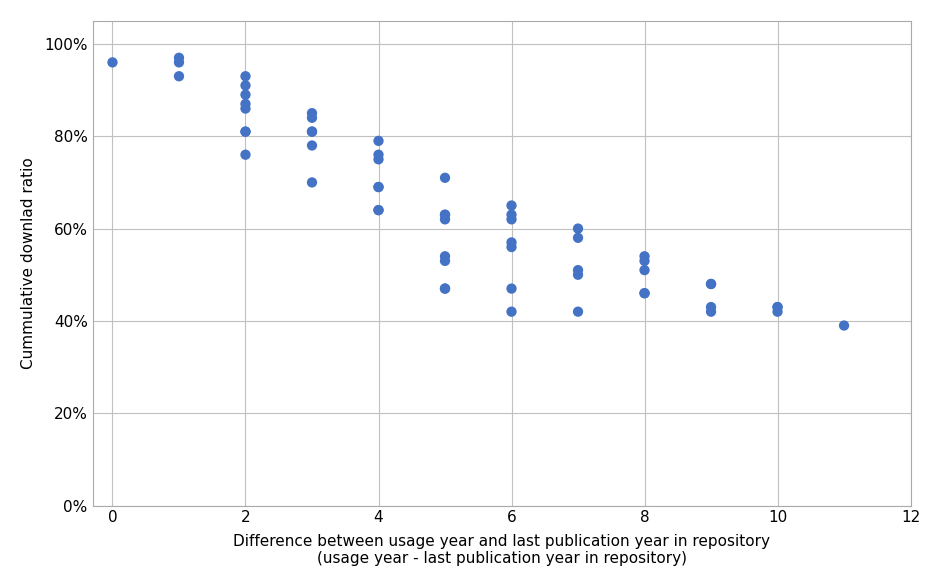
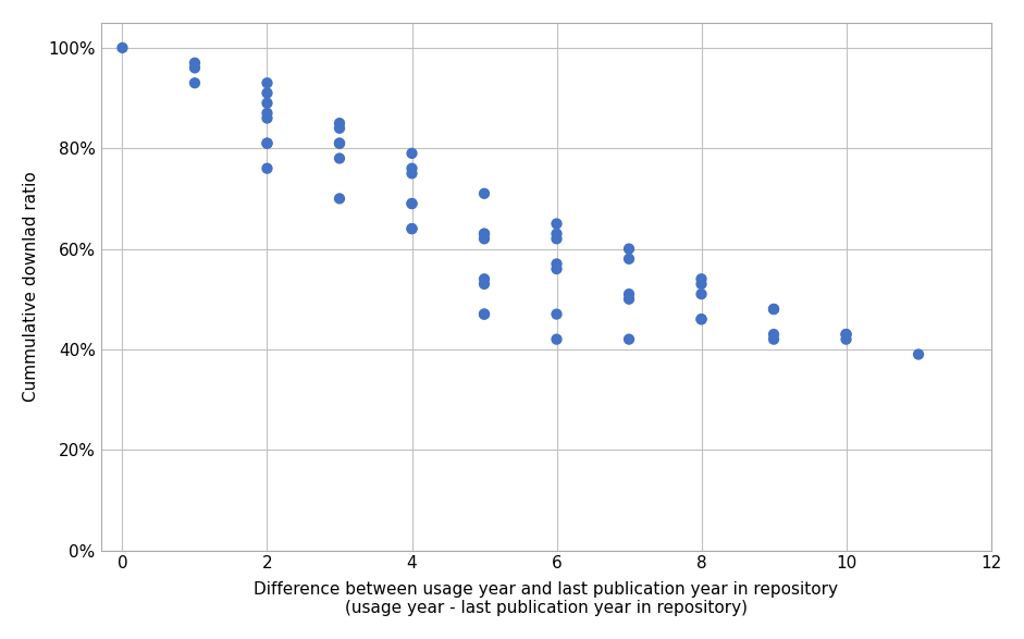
0: 96% -> 100%
